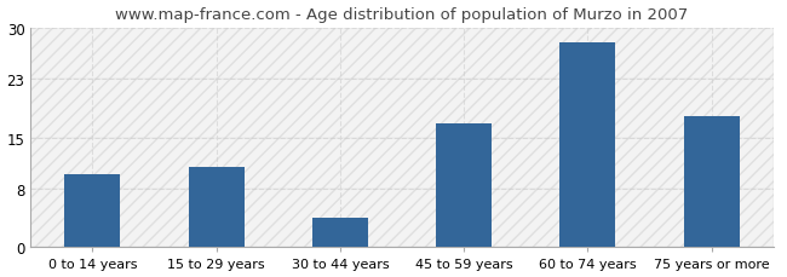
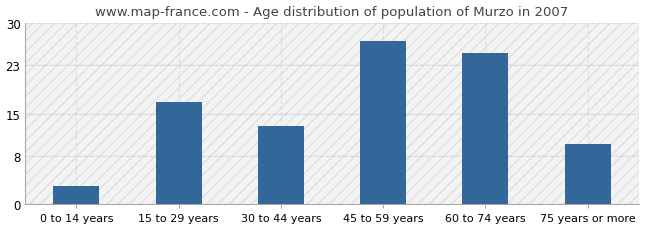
0 to 14 years: 10 -> 3
15 to 29 years: 11 -> 17
30 to 44 years: 4 -> 13
45 to 59 years: 17 -> 27
60 to 74 years: 28 -> 25
75 years or more: 18 -> 10
